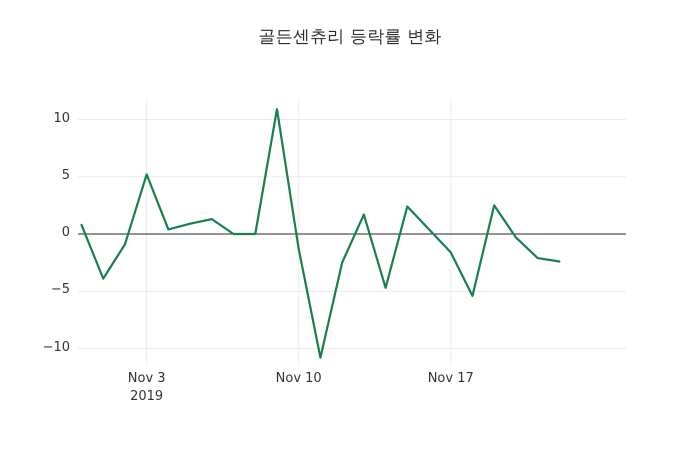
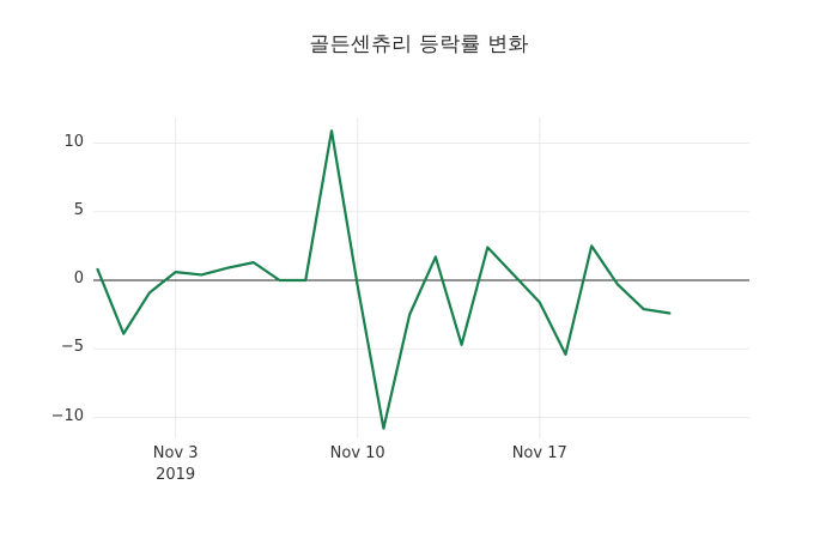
Nov 3: 5.2 -> 0.6
Nov 10: -1.3 -> -0.4
